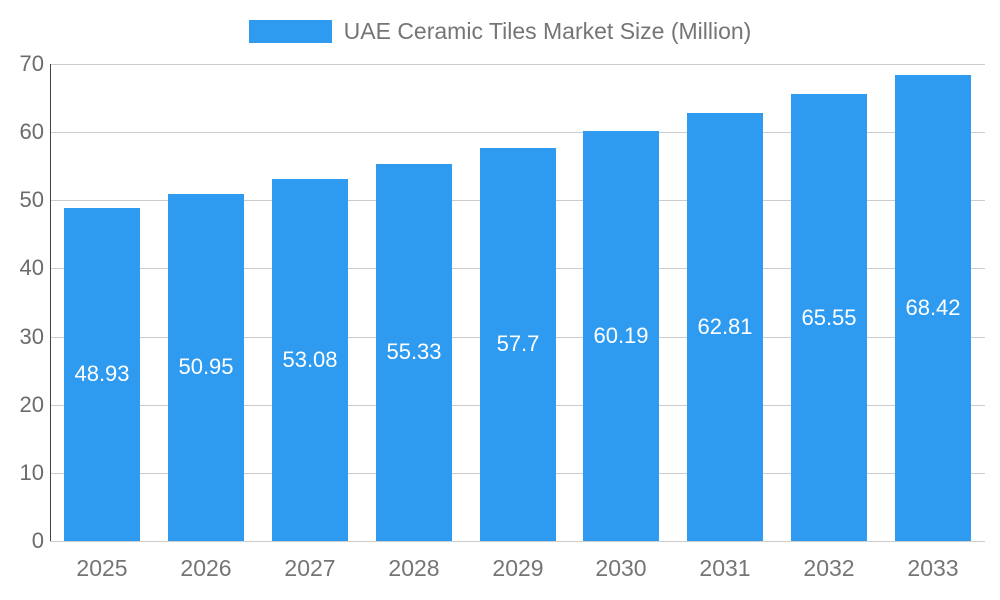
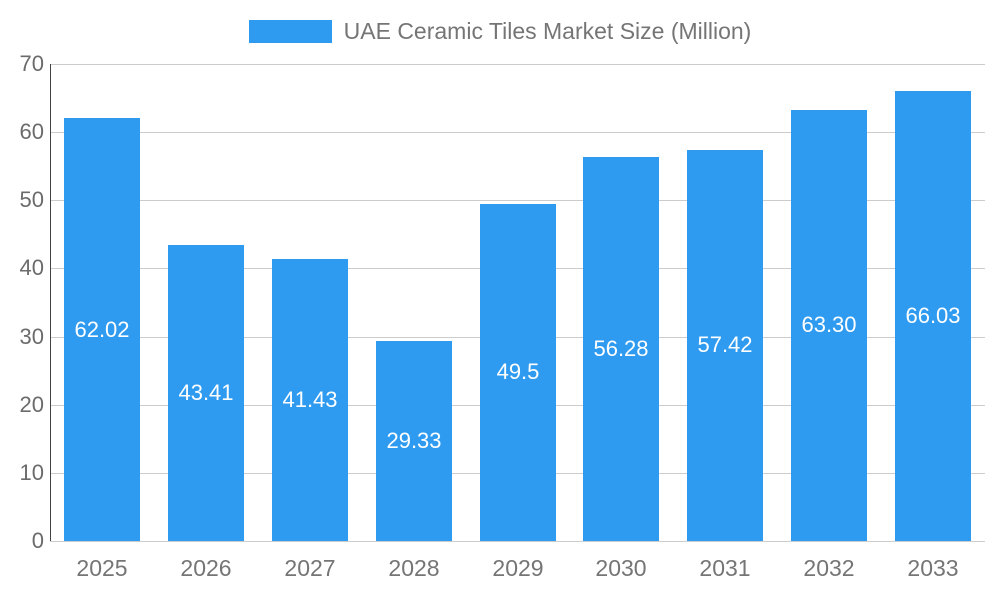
2025: 48.93 -> 62.02
2026: 50.95 -> 43.41
2027: 53.08 -> 41.43
2028: 55.33 -> 29.33
2029: 57.7 -> 49.5
2030: 60.19 -> 56.28
2031: 62.81 -> 57.42
2032: 65.55 -> 63.30
2033: 68.42 -> 66.03
